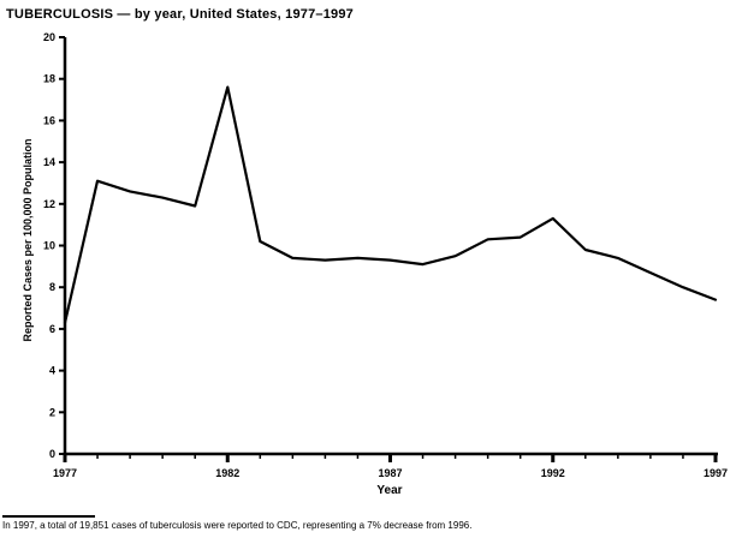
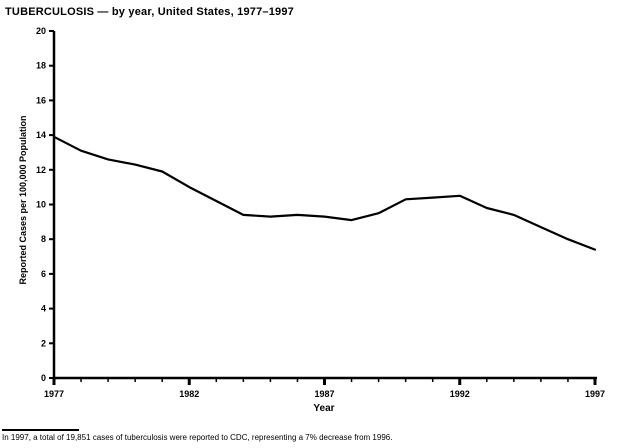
1977: 6.3 -> 13.9
1982: 17.6 -> 11.0
1992: 11.3 -> 10.5
